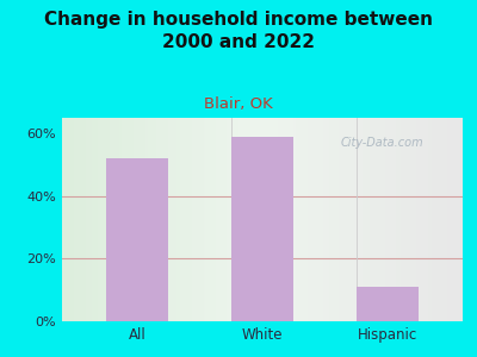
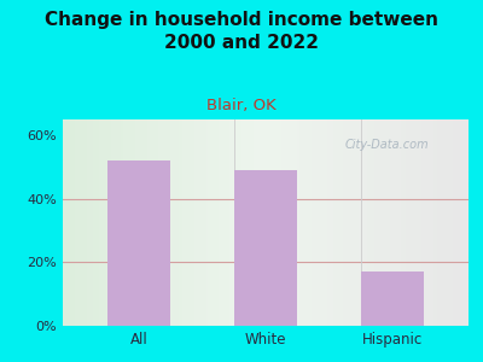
White: 59% -> 49%
Hispanic: 11% -> 17%
